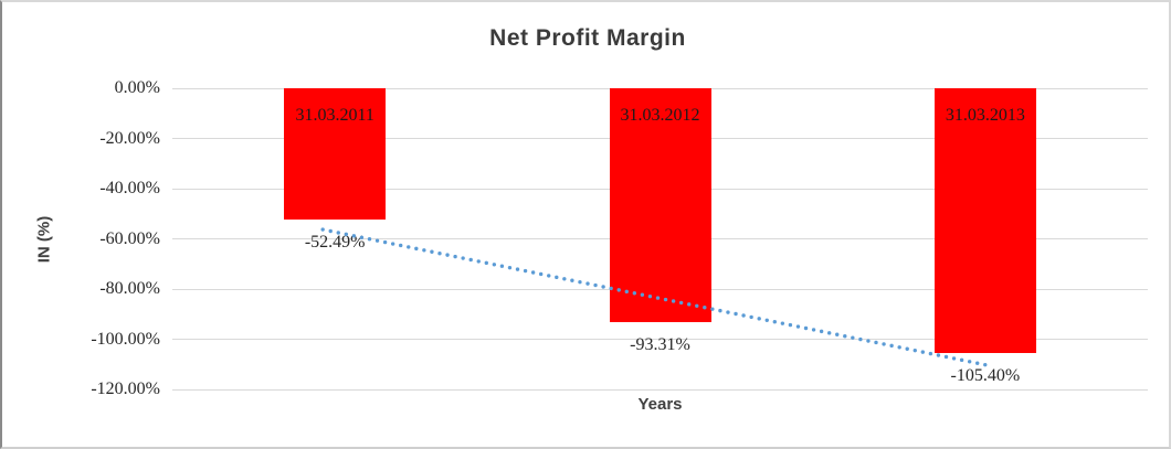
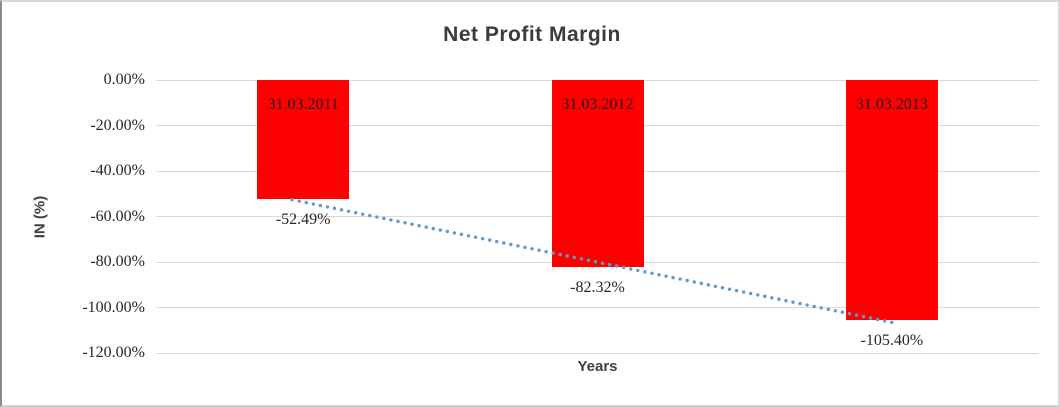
31.03.2012: -93.31% -> -82.32%
